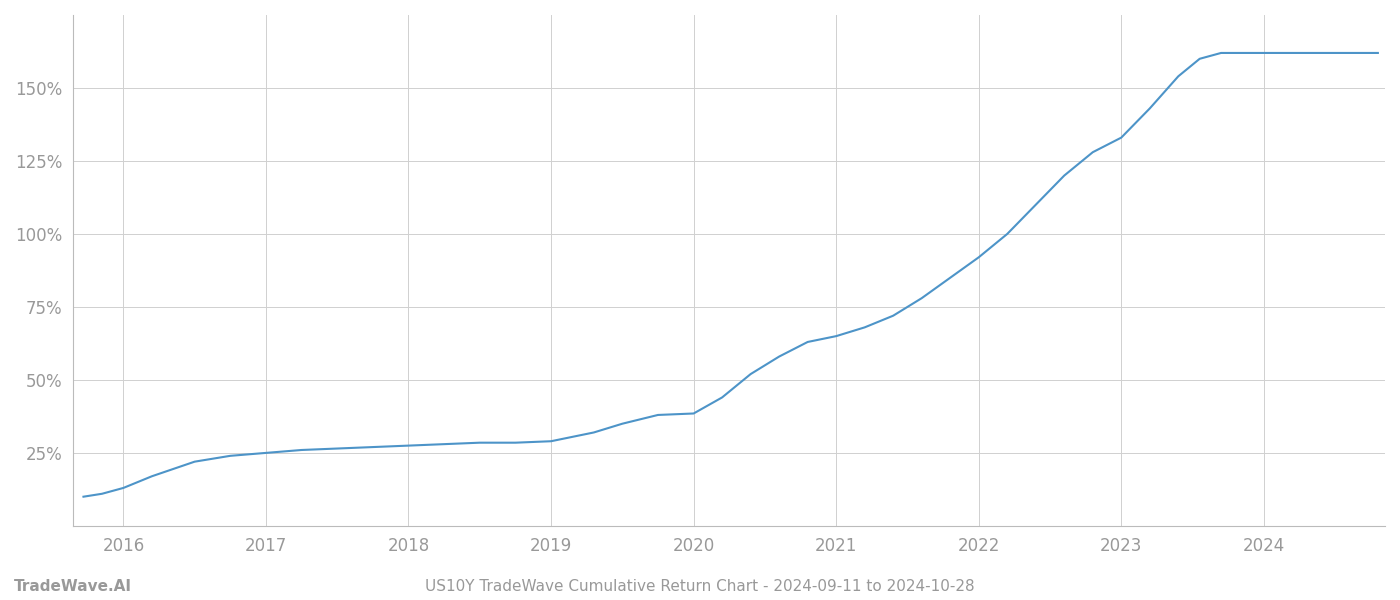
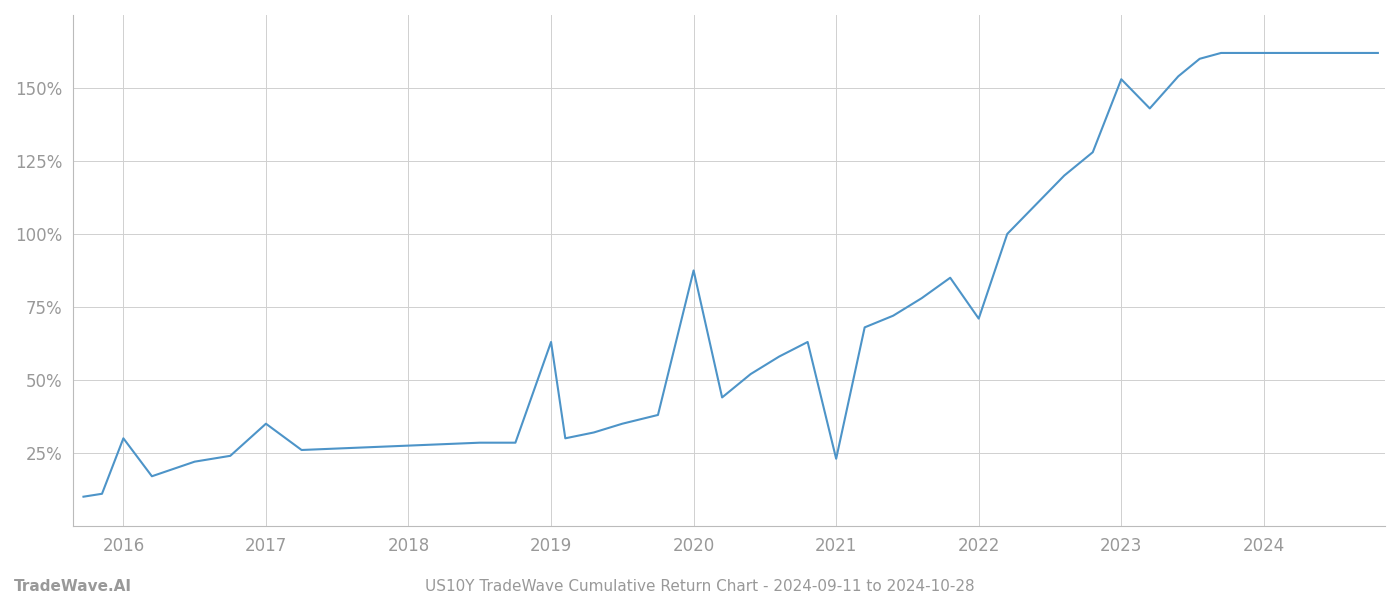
2016: 13.0% -> 30.0%
2017: 25.0% -> 35.0%
2019: 29.0% -> 63.0%
2020: 38.5% -> 87.5%
2021: 65.0% -> 23.0%
2022: 92.0% -> 71.0%
2023: 133.0% -> 153.0%
